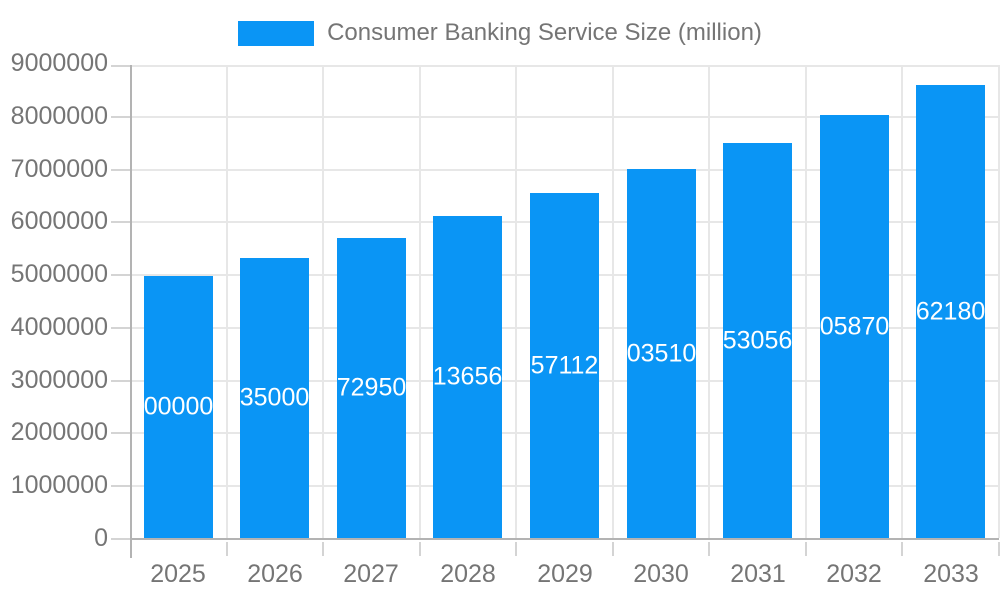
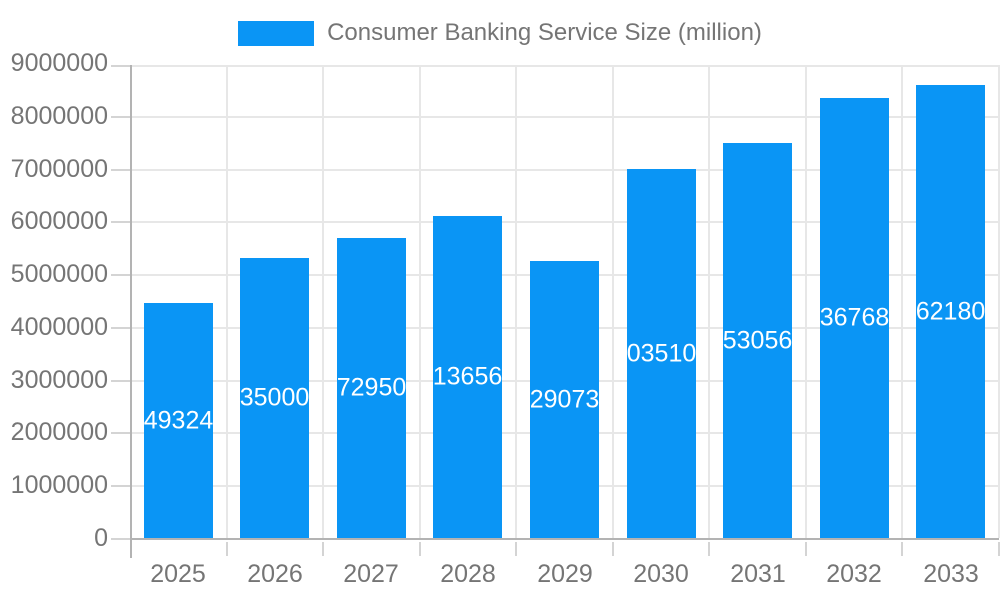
2025: 5000000 -> 4493240
2029: 6571120 -> 5290730
2032: 8058700 -> 8367680
